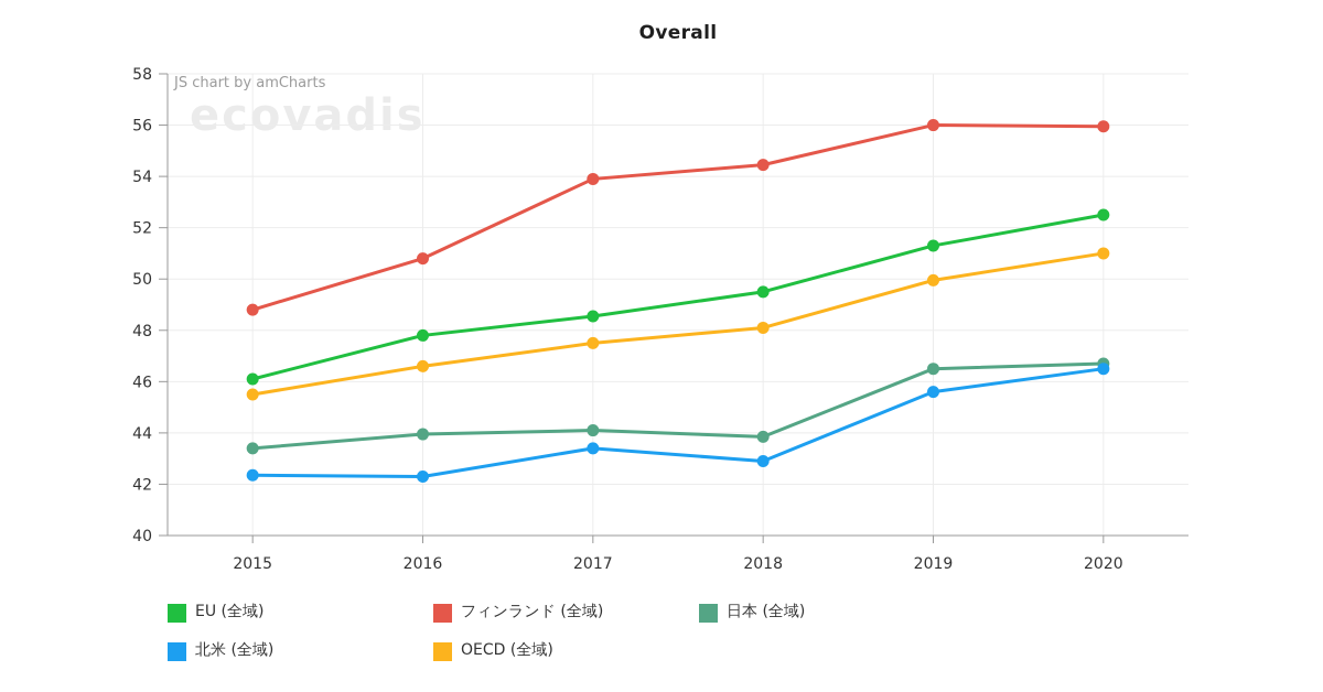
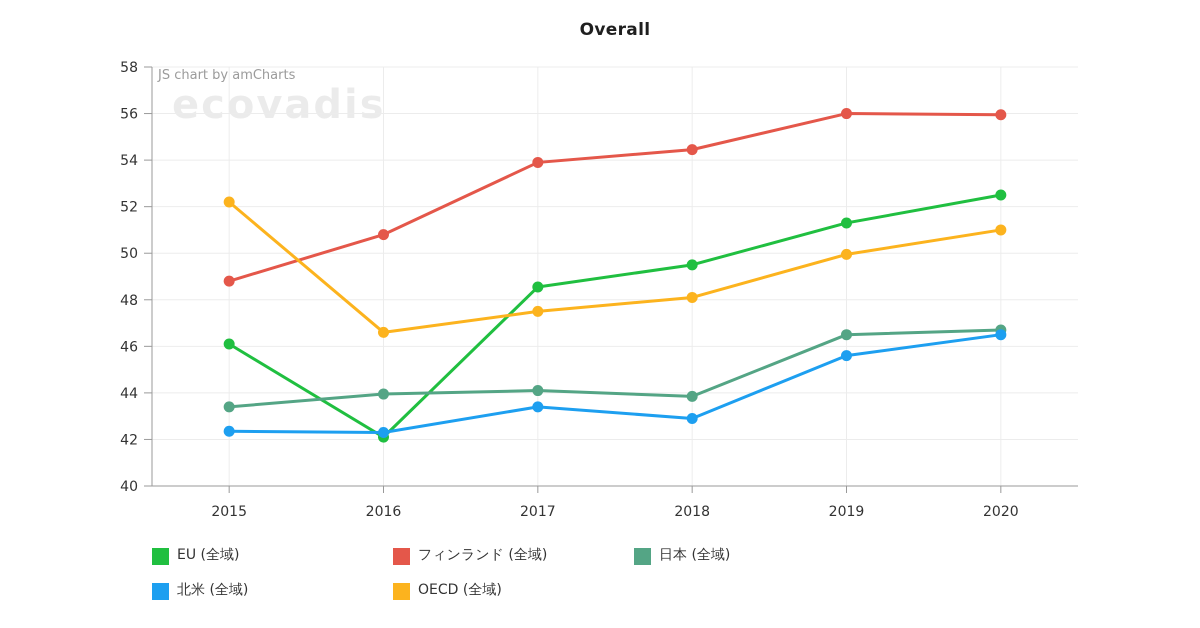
OECD (全域)/2015: 45.5 -> 52.2
EU (全域)/2016: 47.8 -> 42.1
